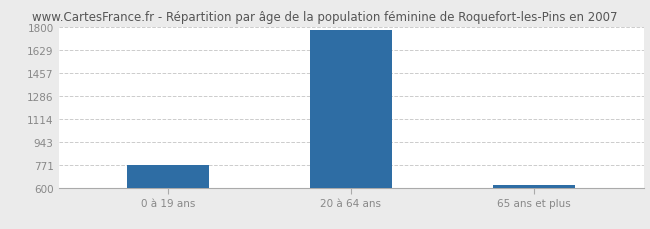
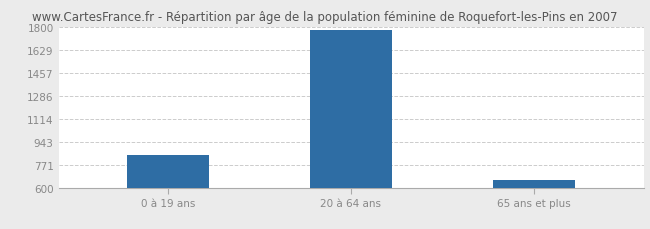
0 à 19 ans: 770 -> 840
65 ans et plus: 620 -> 660
